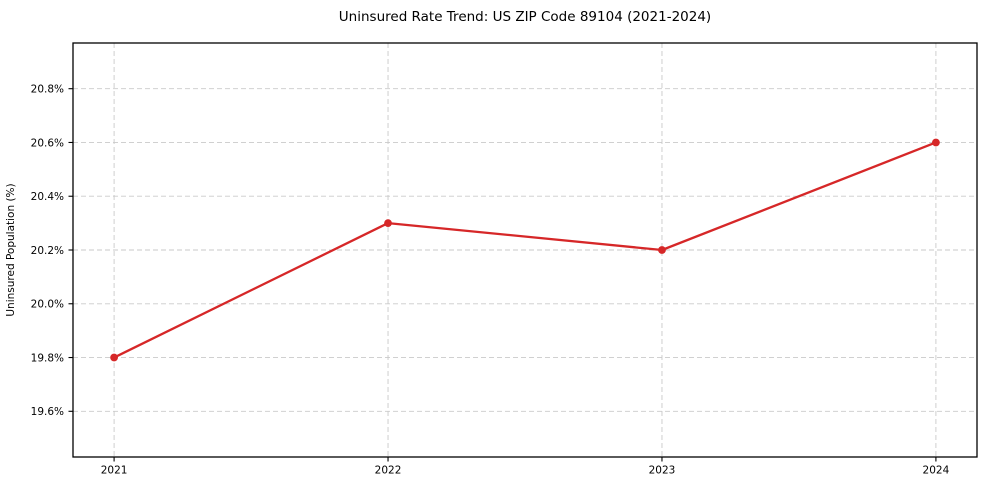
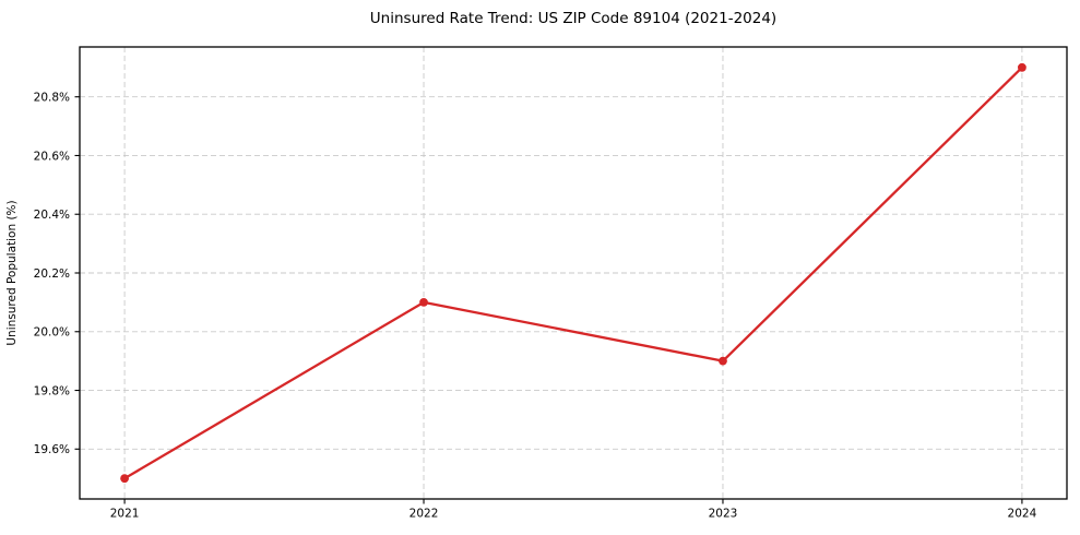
2021: 19.8% -> 19.5%
2022: 20.3% -> 20.1%
2023: 20.2% -> 19.9%
2024: 20.6% -> 20.9%
